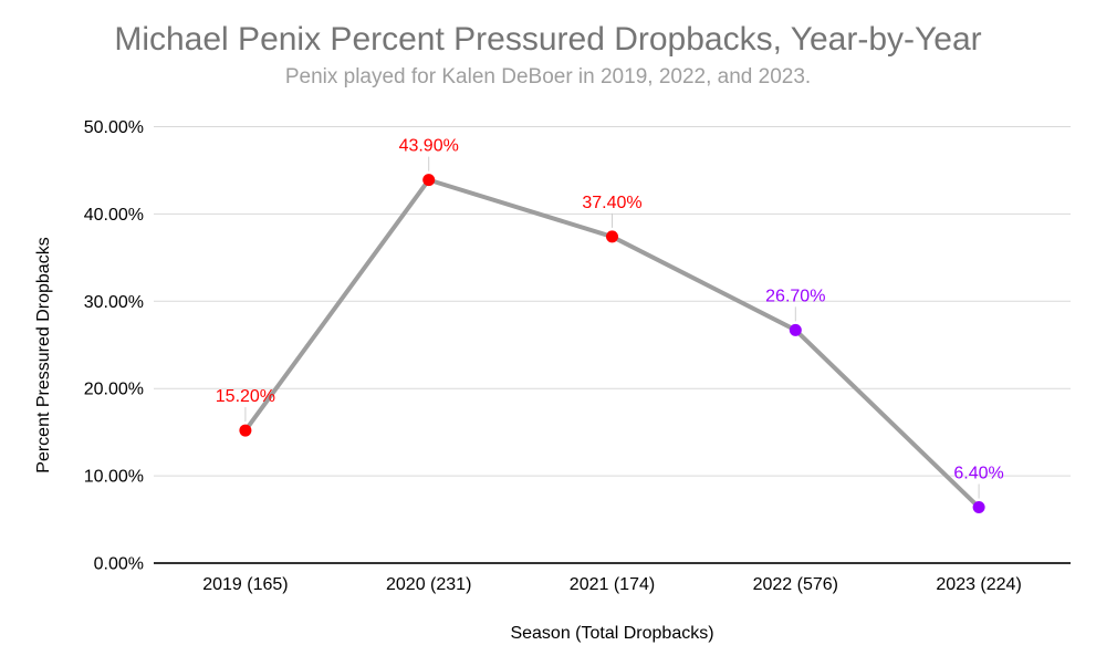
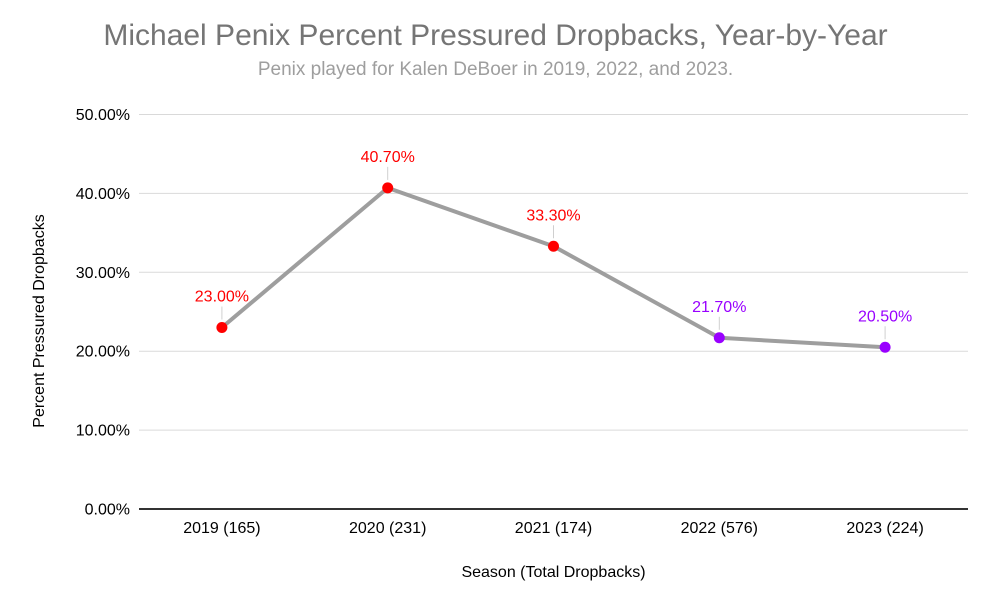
2019 (165): 15.20% -> 23.00%
2020 (231): 43.90% -> 40.70%
2021 (174): 37.40% -> 33.30%
2022 (576): 26.70% -> 21.70%
2023 (224): 6.40% -> 20.50%
